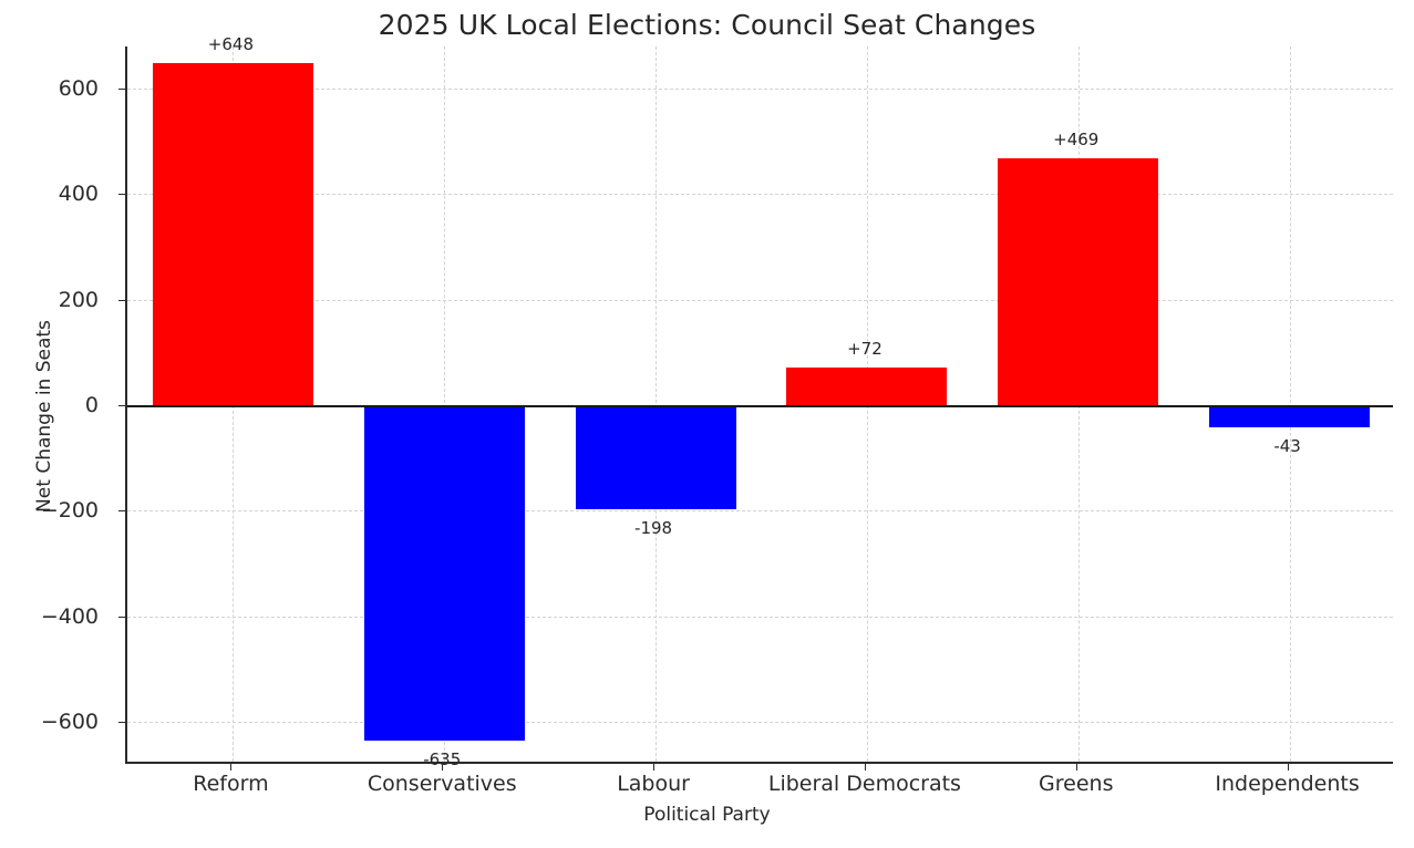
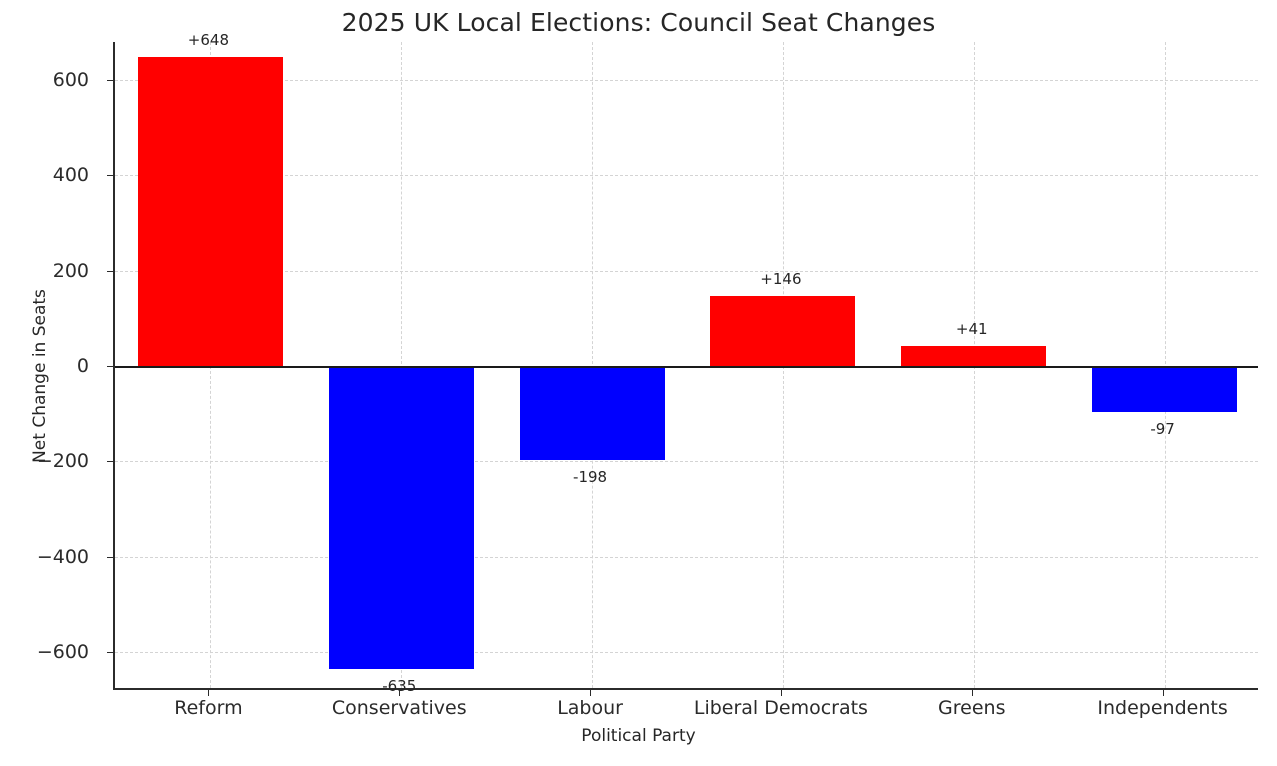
Liberal Democrats: +72 -> +146
Greens: +469 -> +41
Independents: -43 -> -97
